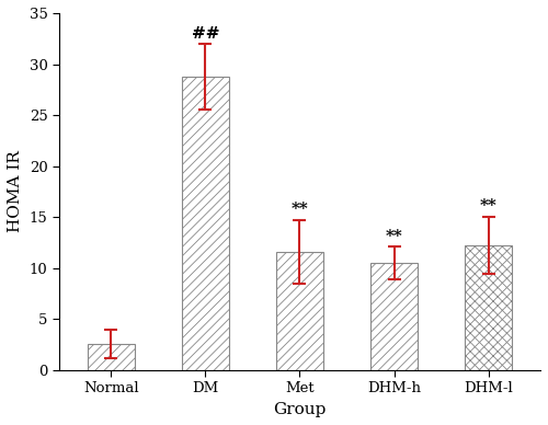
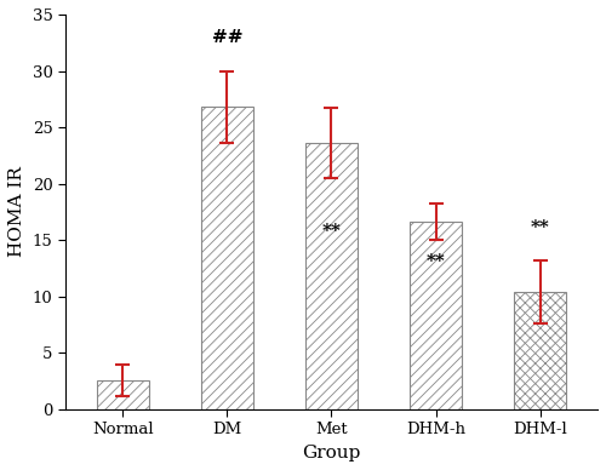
DM: 28.8 -> 26.8
Met: 11.6 -> 23.6
DHM-h: 10.5 -> 16.6
DHM-l: 12.2 -> 10.4
